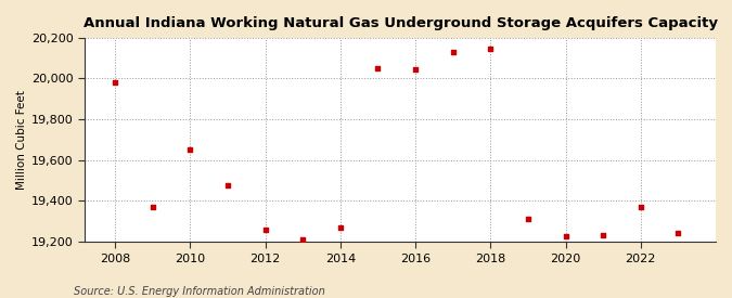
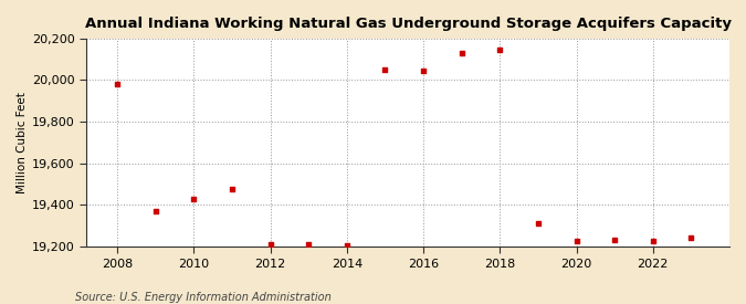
2010: 19,650 -> 19,430
2012: 19,260 -> 19,210
2014: 19,270 -> 19,200
2022: 19,370 -> 19,220
